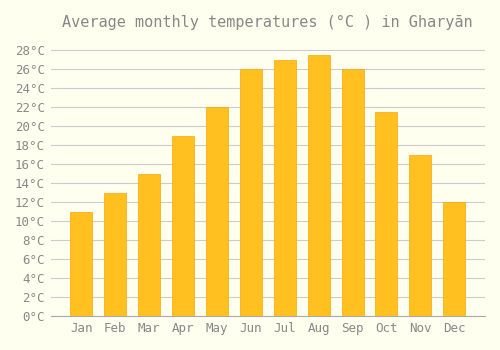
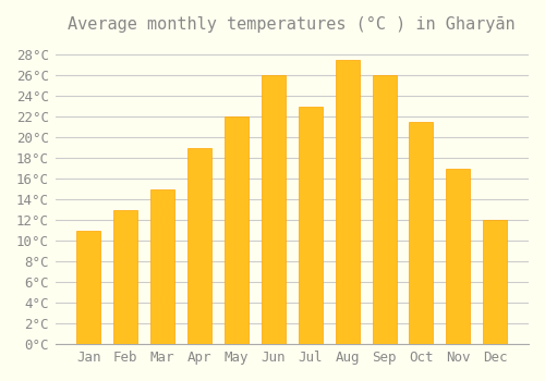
Jul: 27.0°C -> 23.0°C
